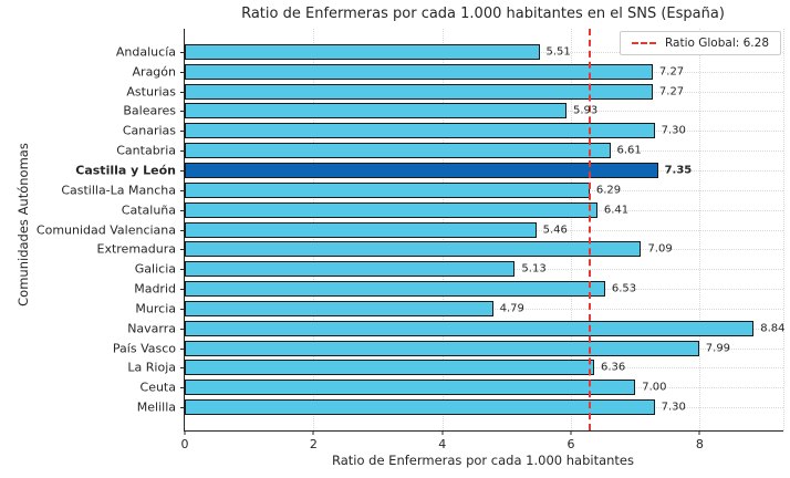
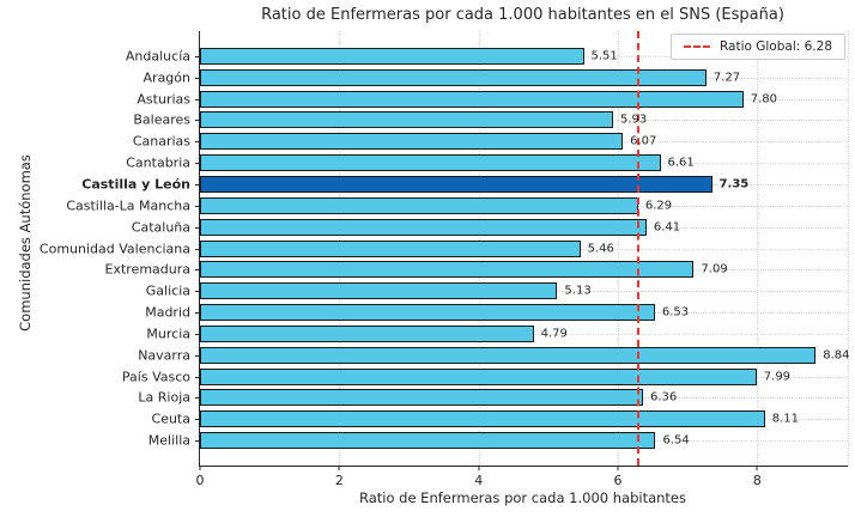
Asturias: 7.27 -> 7.80
Canarias: 7.30 -> 6.07
Ceuta: 7.00 -> 8.11
Melilla: 7.30 -> 6.54
